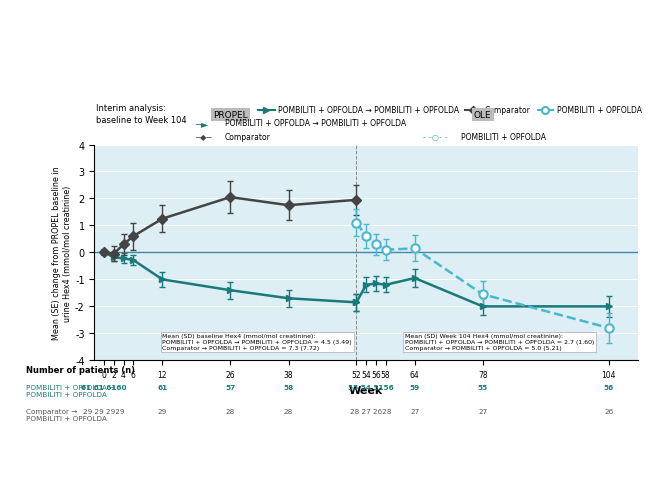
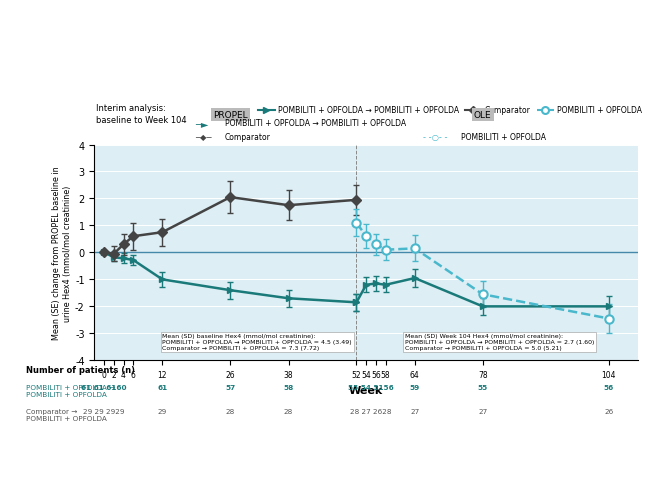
Comparator/12: 1.25 -> 0.75
POMBILITI + OPFOLDA/104: -2.80 -> -2.45
